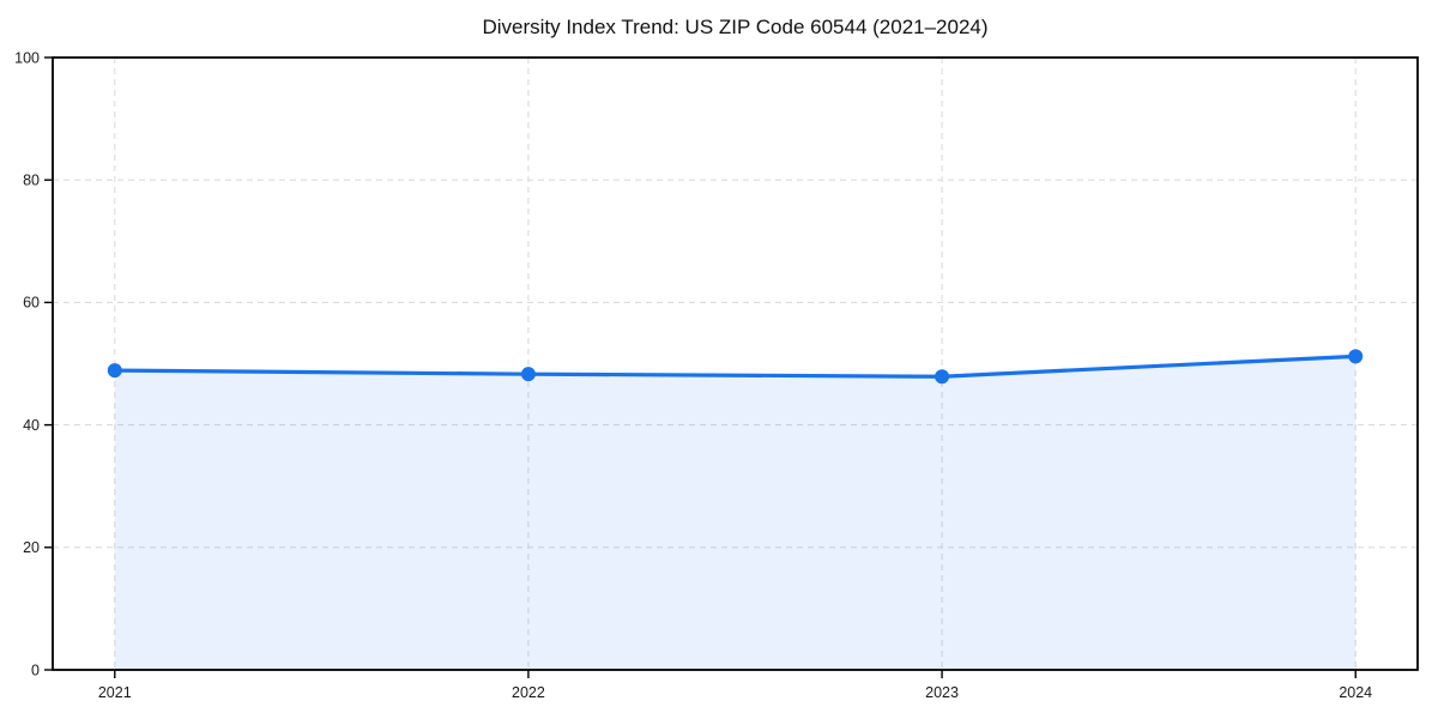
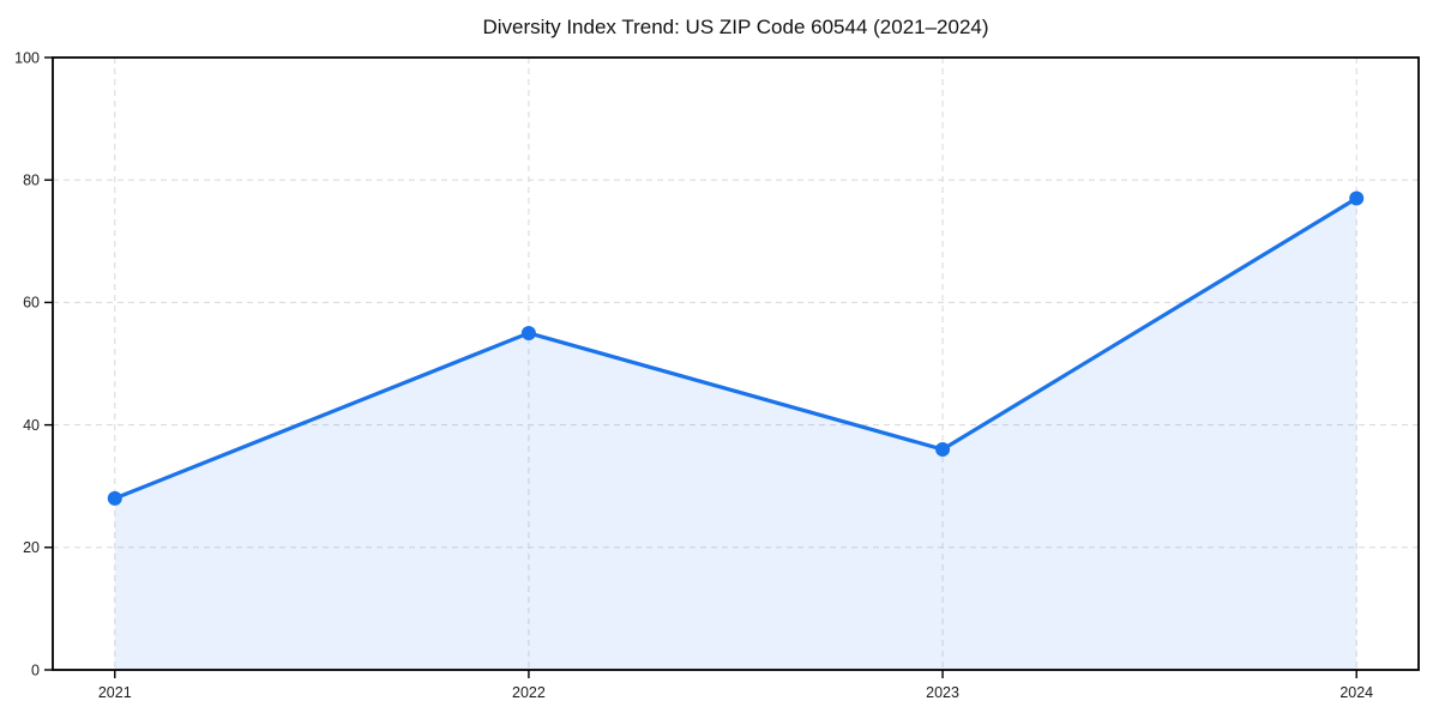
2021: 49 -> 28
2022: 48 -> 55
2023: 48 -> 36
2024: 51 -> 77
